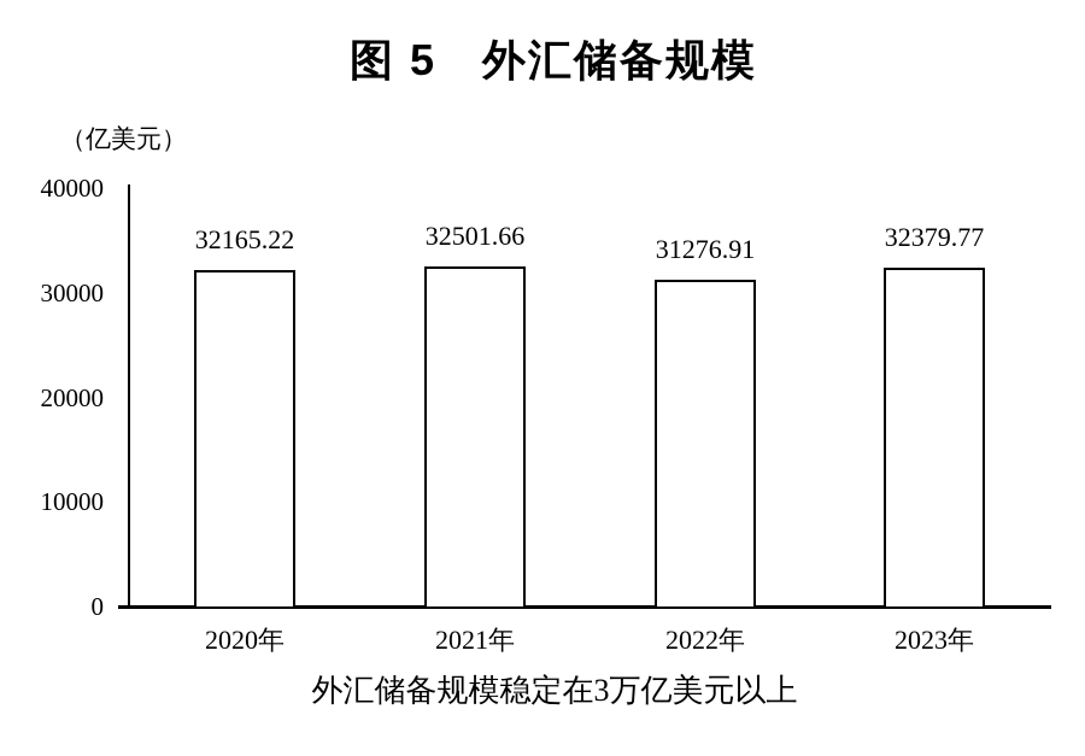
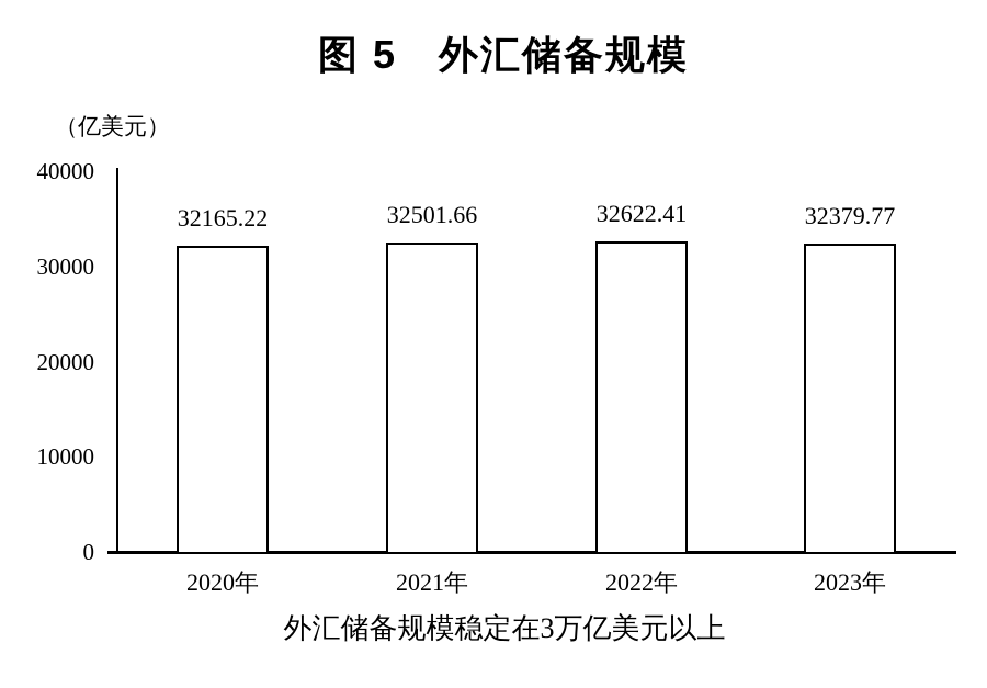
2022年: 31276.91 -> 32622.41
